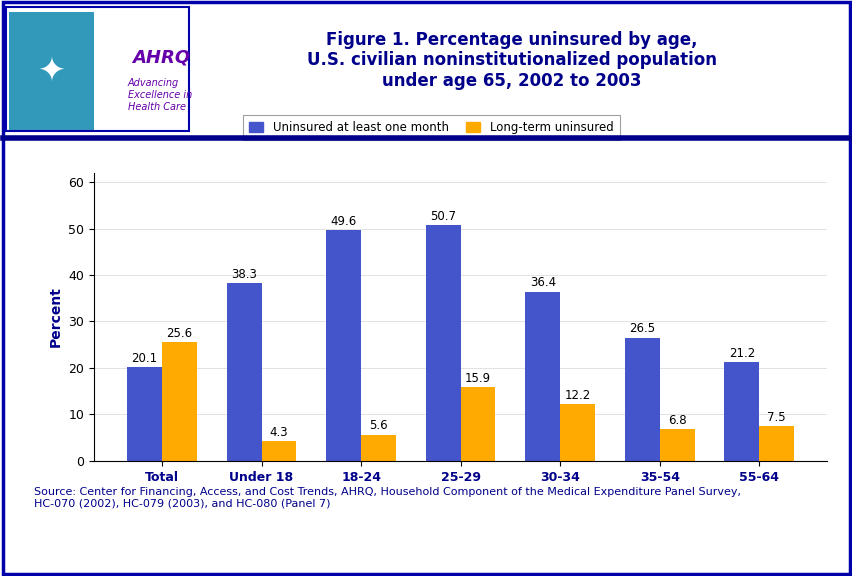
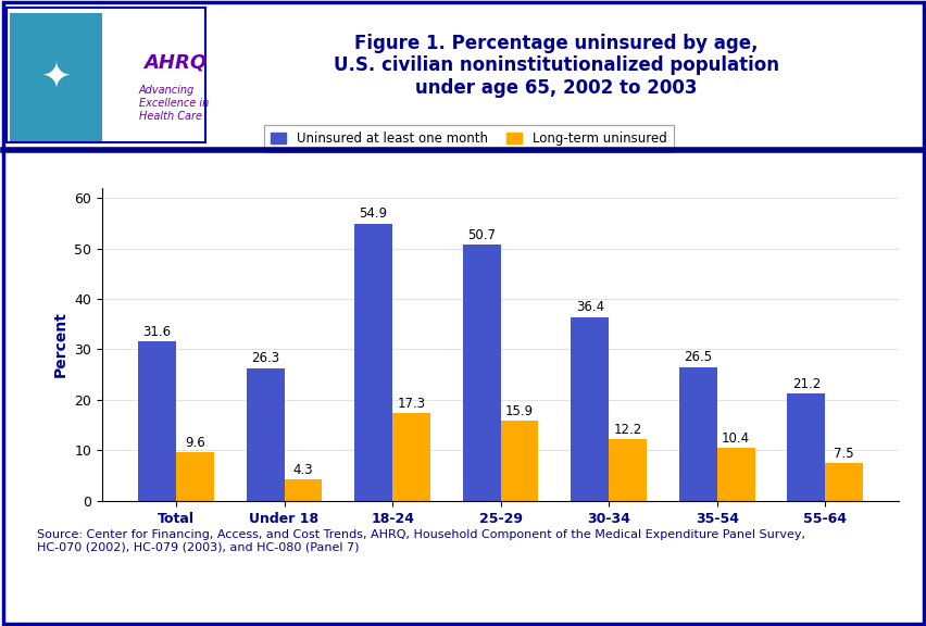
Uninsured at least one month/Total: 20.1 -> 31.6
Long-term uninsured/Total: 25.6 -> 9.6
Uninsured at least one month/Under 18: 38.3 -> 26.3
Uninsured at least one month/18-24: 49.6 -> 54.9
Long-term uninsured/18-24: 5.6 -> 17.3
Long-term uninsured/35-54: 6.8 -> 10.4
